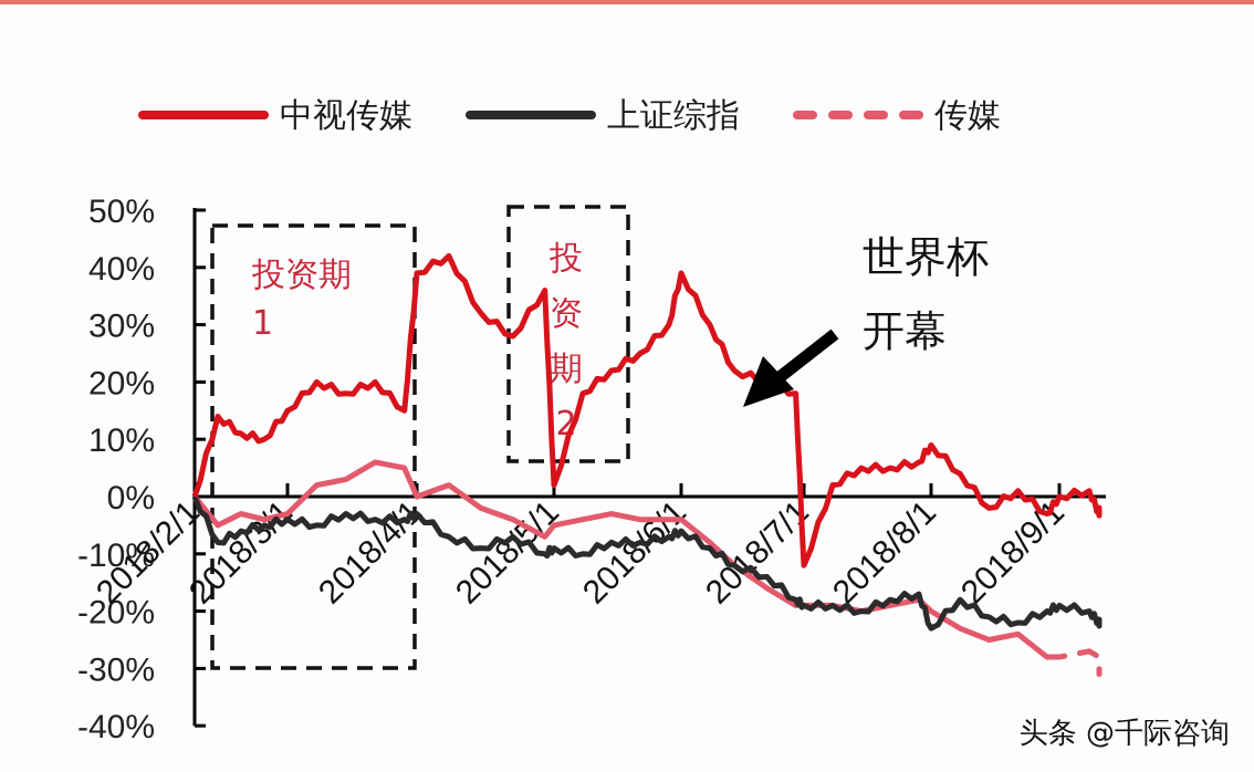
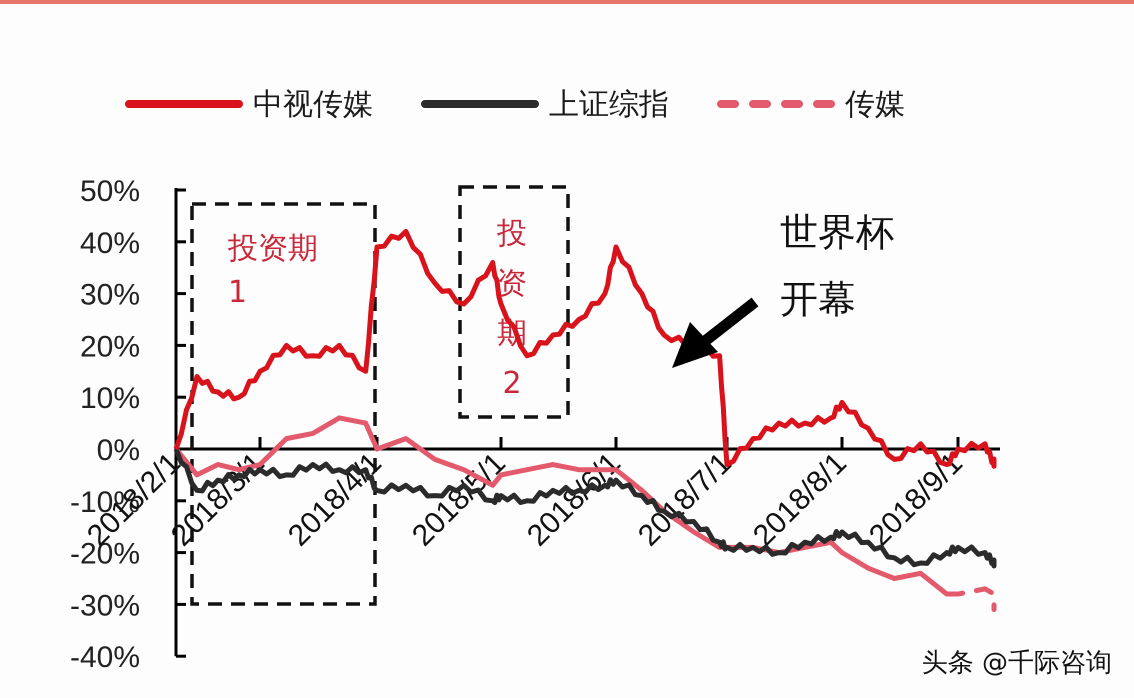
上证综指/2018/4/1: -3% -> -8%
中视传媒/2018/5/1: 2% -> 28%
中视传媒/2018/7/1: -12% -> -3%
上证综指/2018/8/1: -23% -> -16%
